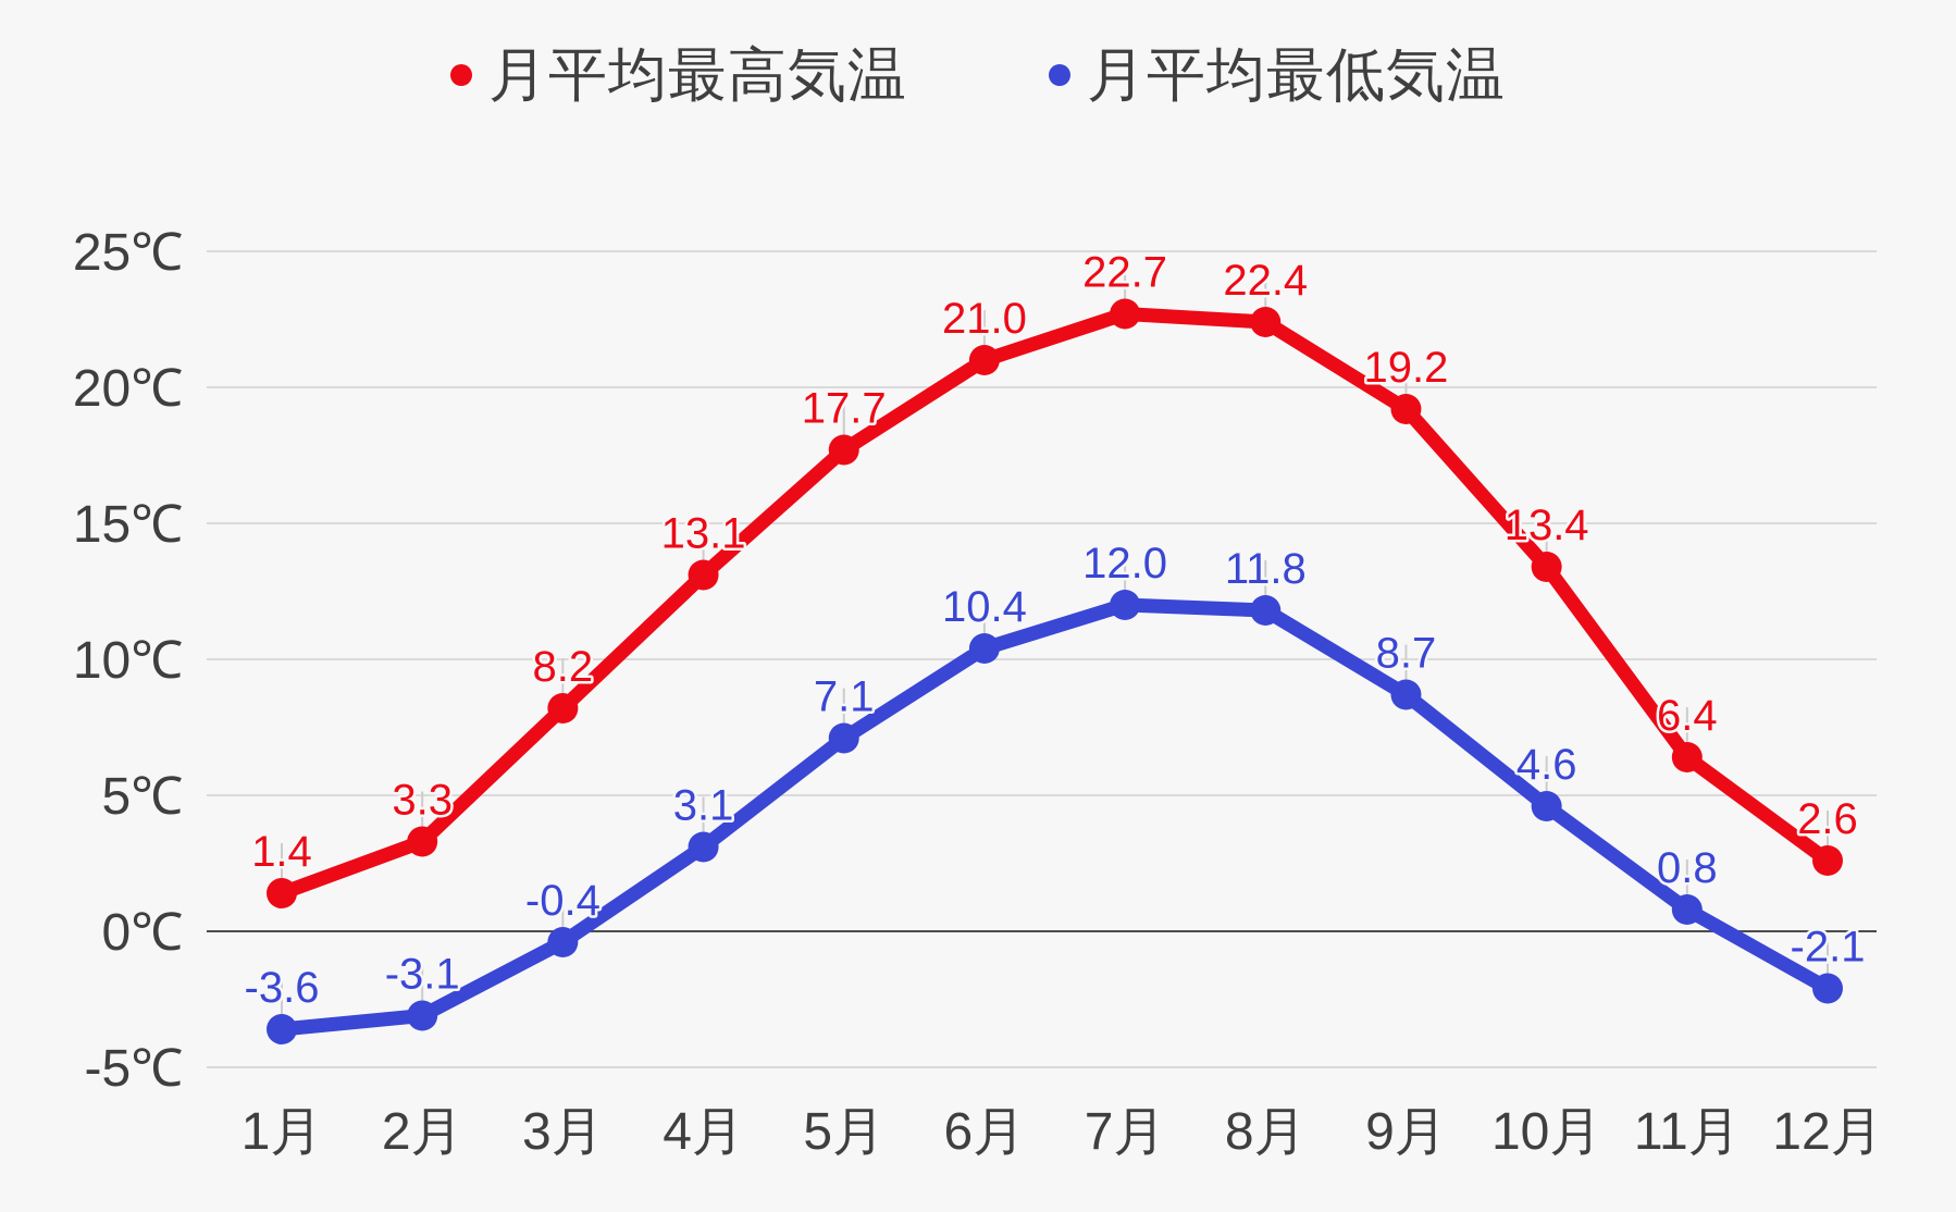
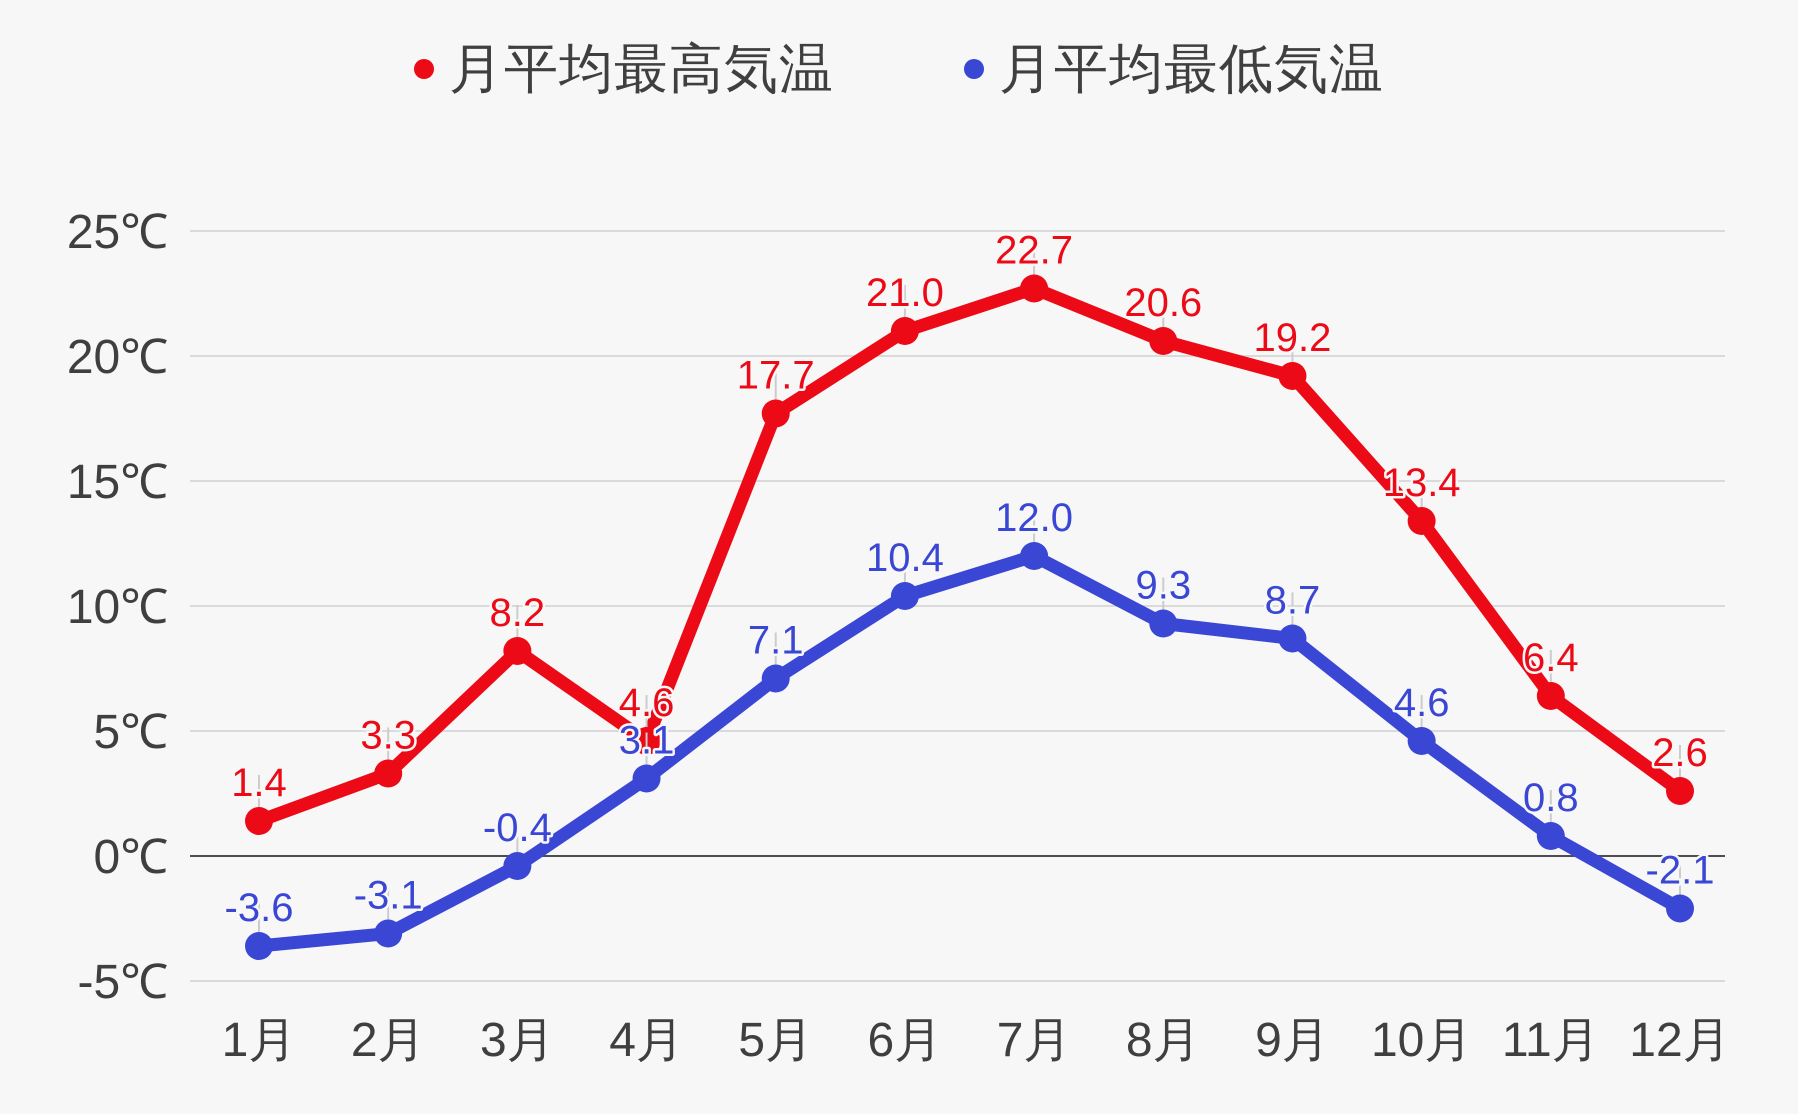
月平均最高気温/4月: 13.1 -> 4.6
月平均最高気温/8月: 22.4 -> 20.6
月平均最低気温/8月: 11.8 -> 9.3
